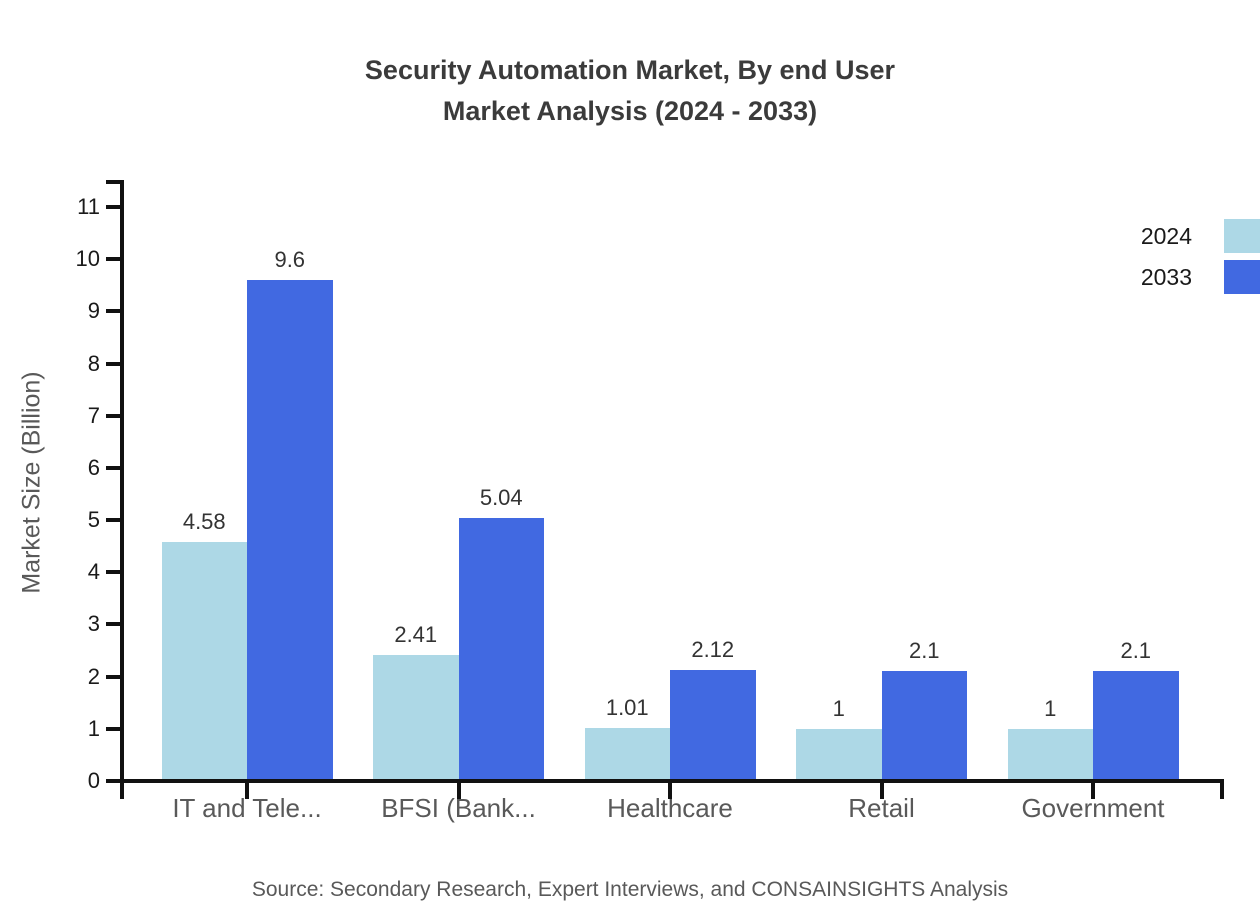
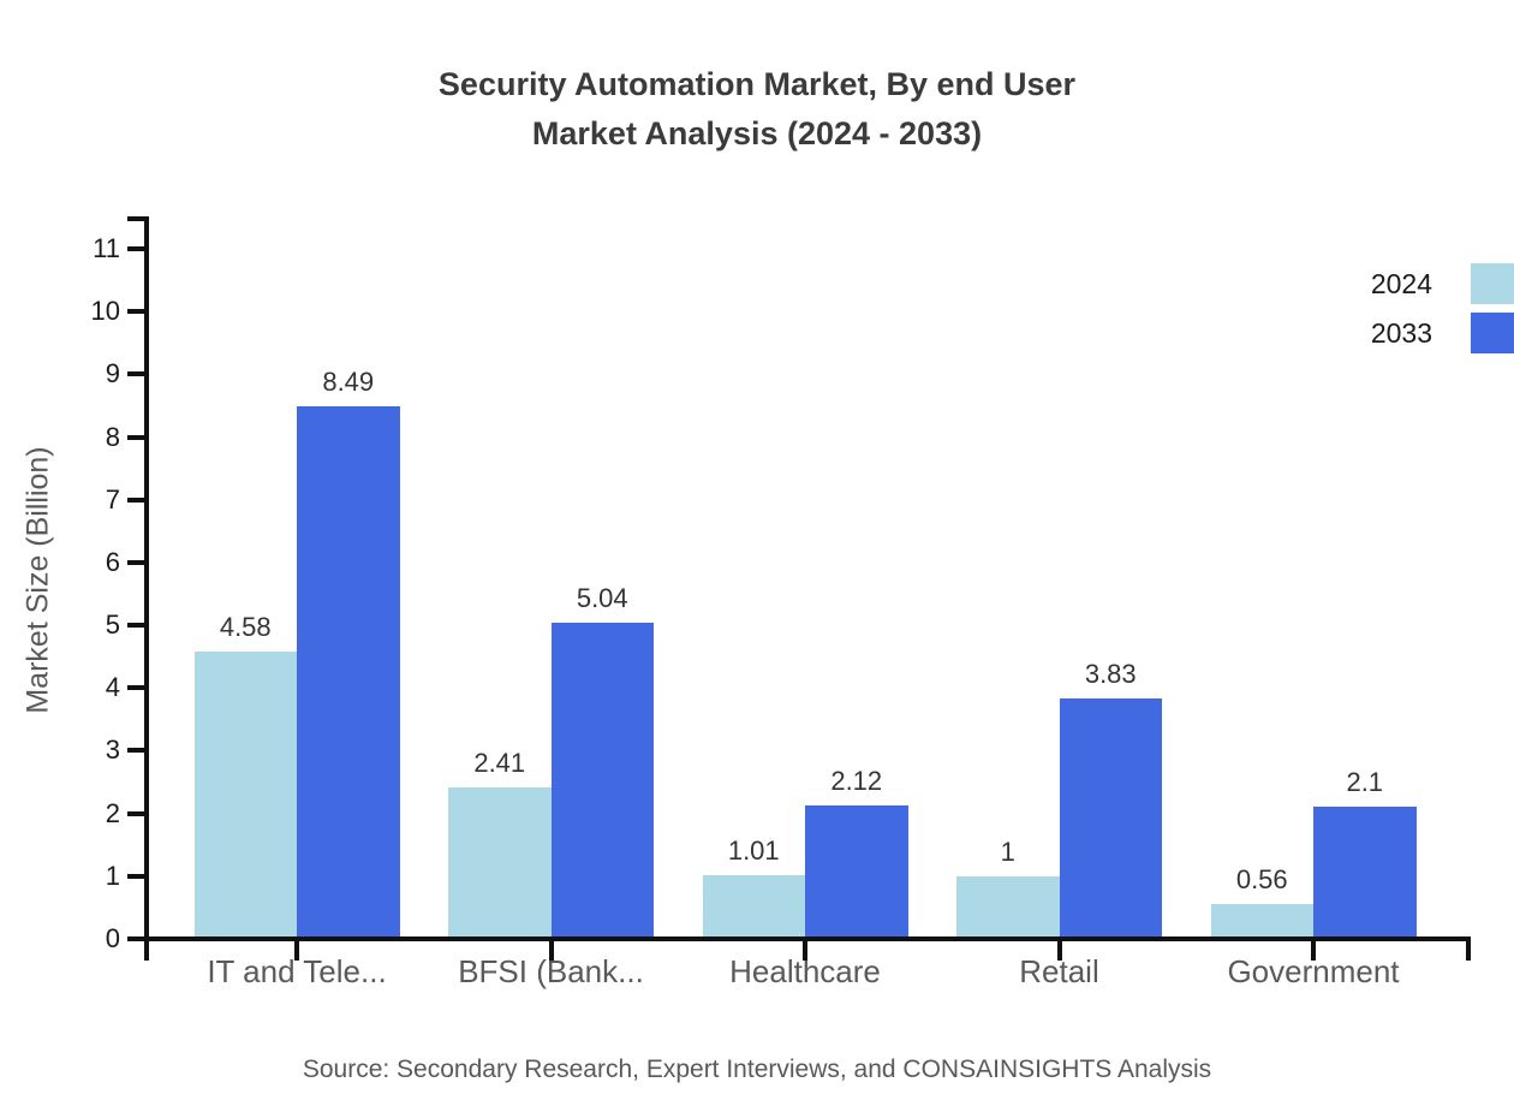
2033/IT and Tele...: 9.6 -> 8.49
2033/Retail: 2.1 -> 3.83
2024/Government: 1 -> 0.56
